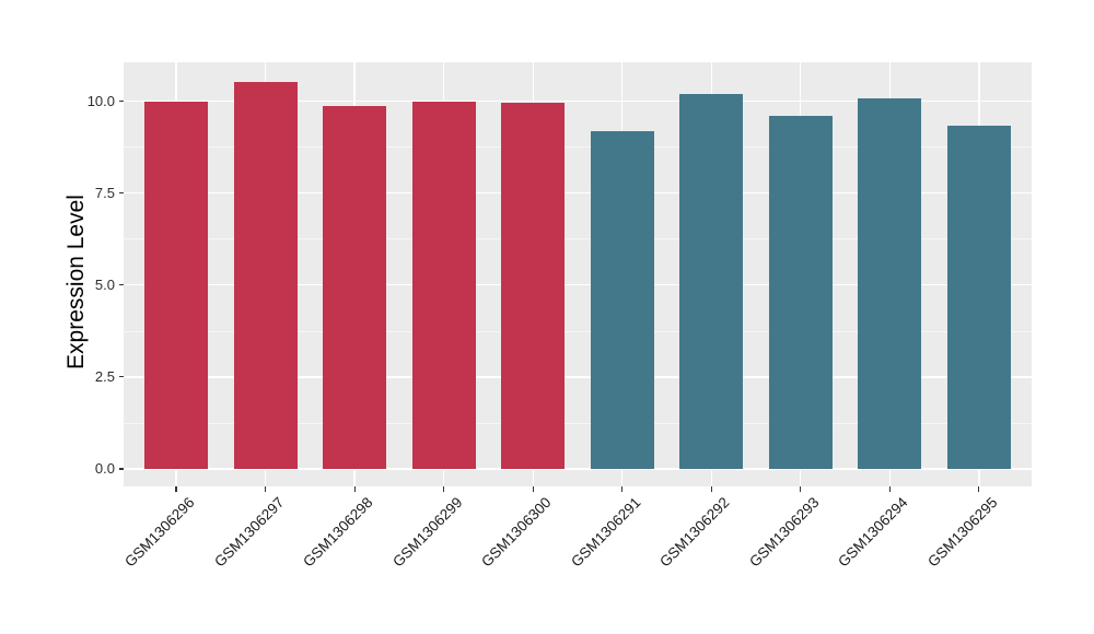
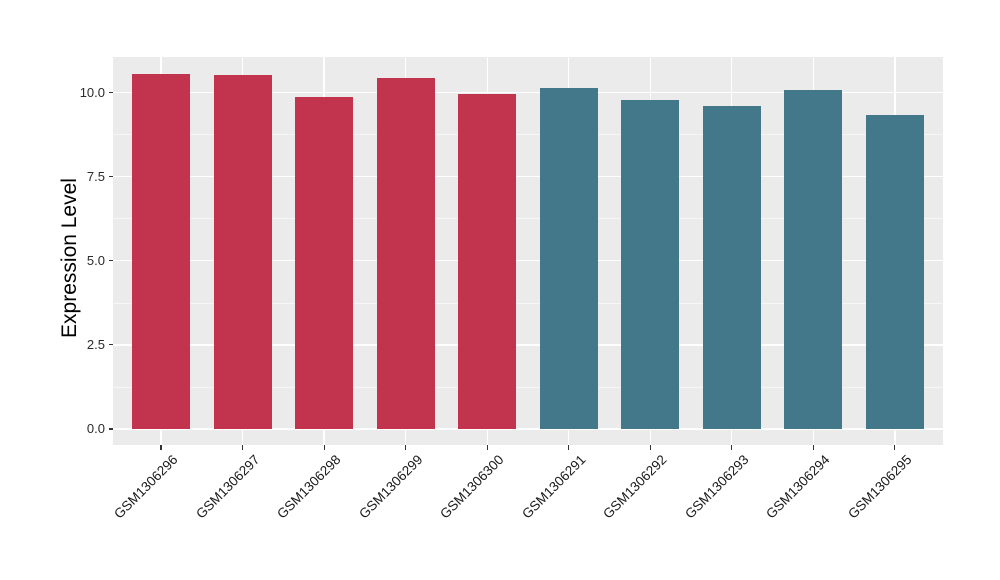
GSM1306296: 10.0 -> 10.6
GSM1306299: 10.0 -> 10.4
GSM1306291: 9.2 -> 10.1
GSM1306292: 10.2 -> 9.8
